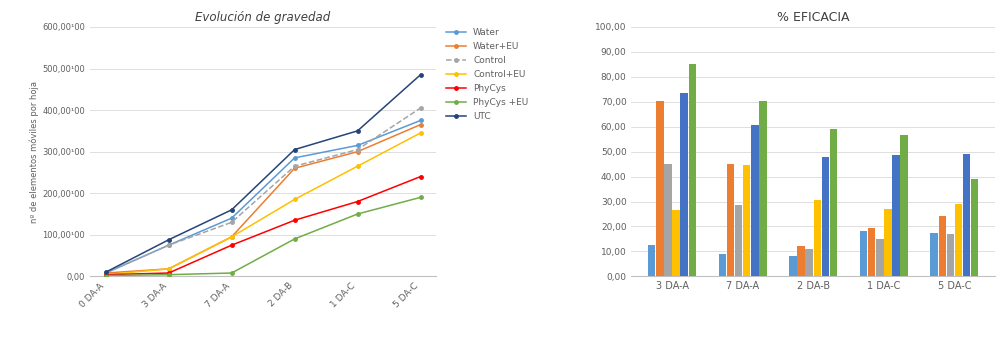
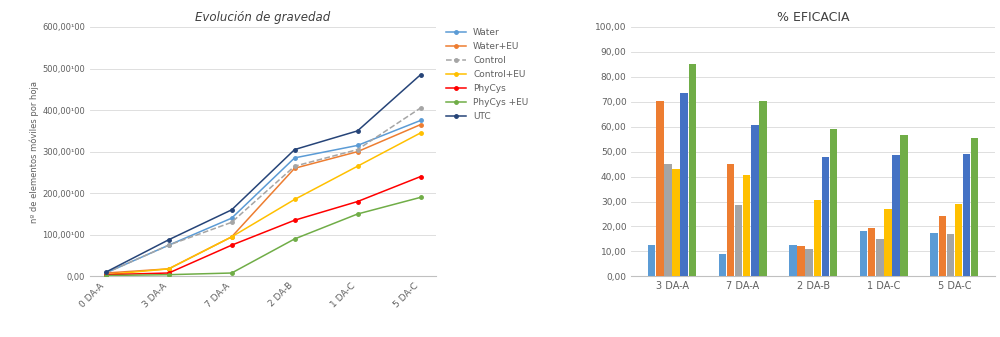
% EFICACIA/Control+EU/3 DA-A: 26,5 -> 43,0
% EFICACIA/Control+EU/7 DA-A: 44,5 -> 40,5
% EFICACIA/Water/2 DA-B: 8,0 -> 12,5
% EFICACIA/PhyCys +EU/5 DA-C: 39,0 -> 55,5
